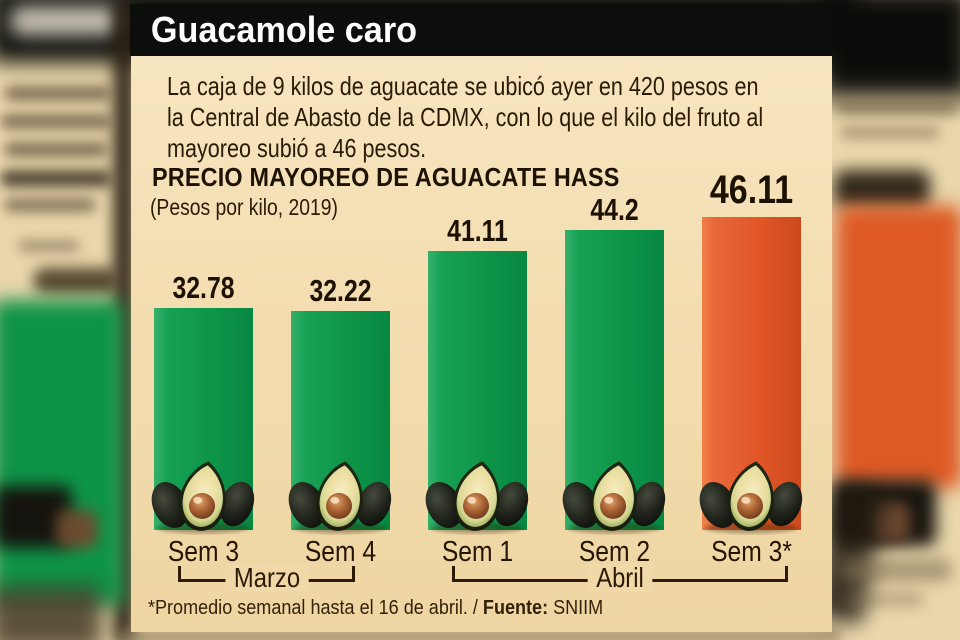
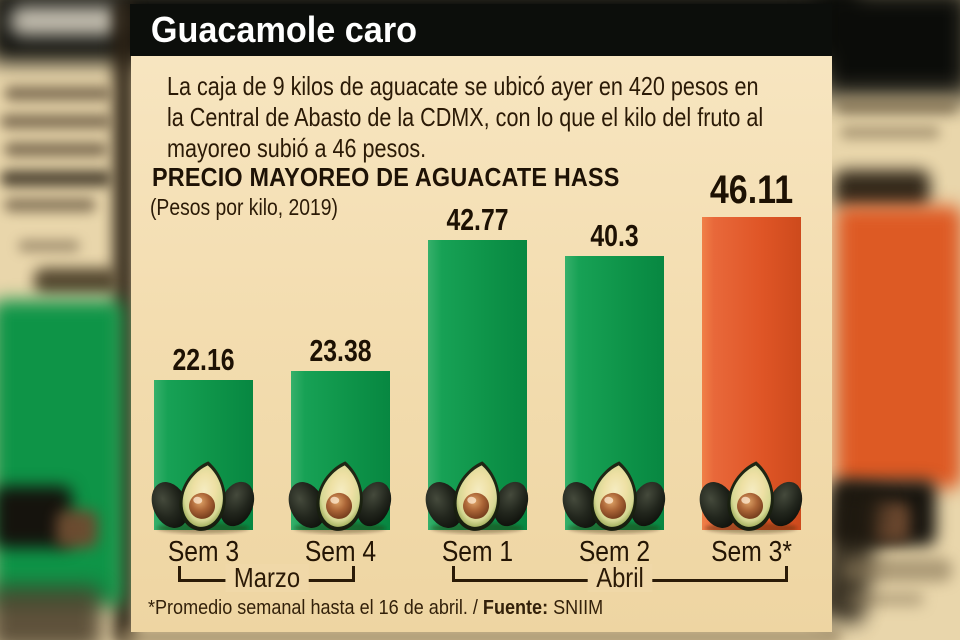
Sem 3: 32.78 -> 22.16
Sem 4: 32.22 -> 23.38
Sem 1: 41.11 -> 42.77
Sem 2: 44.2 -> 40.3
